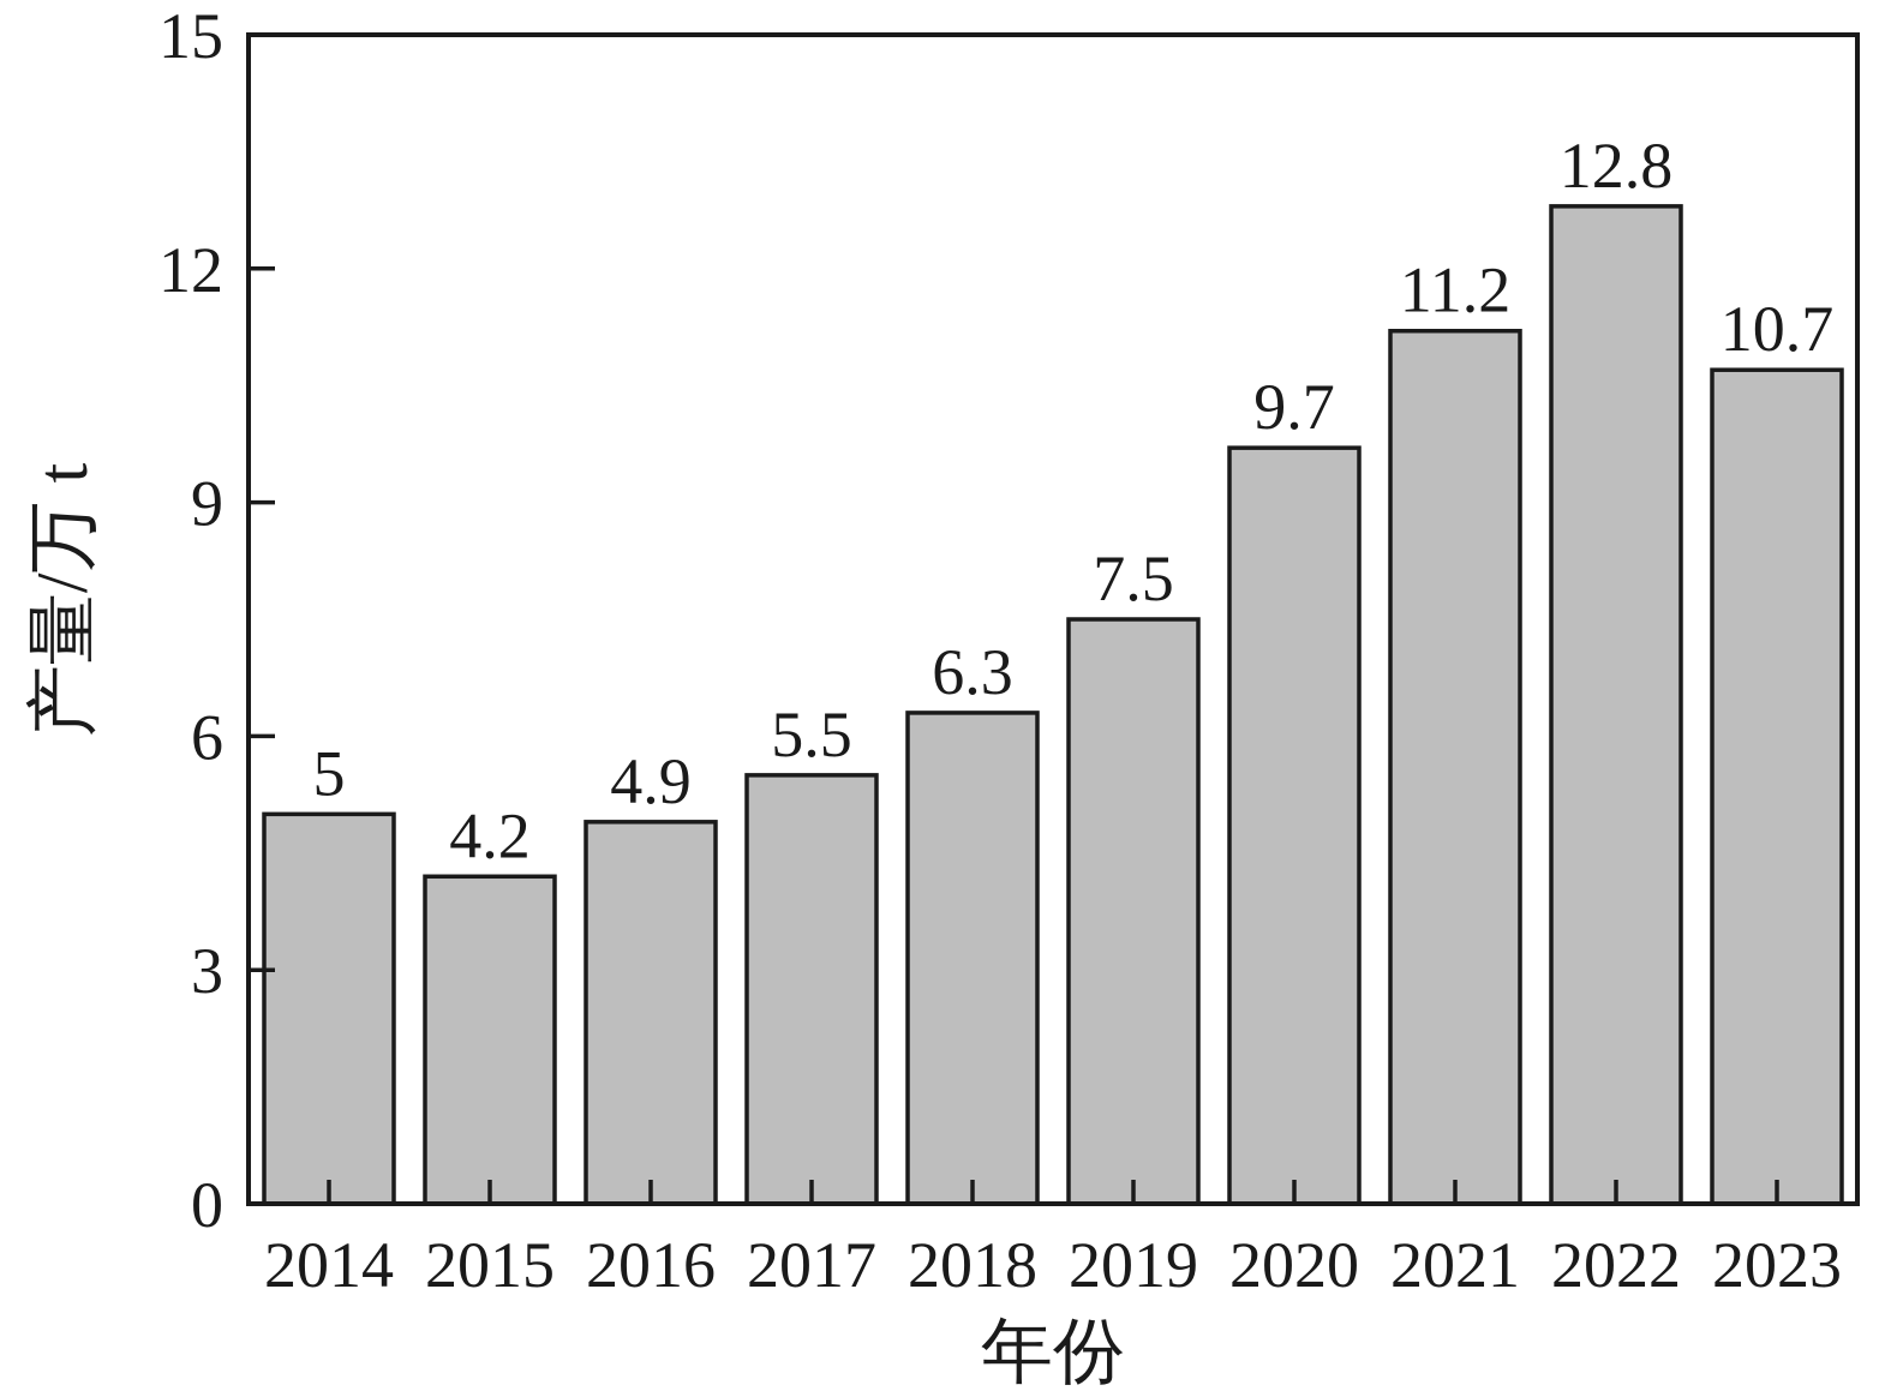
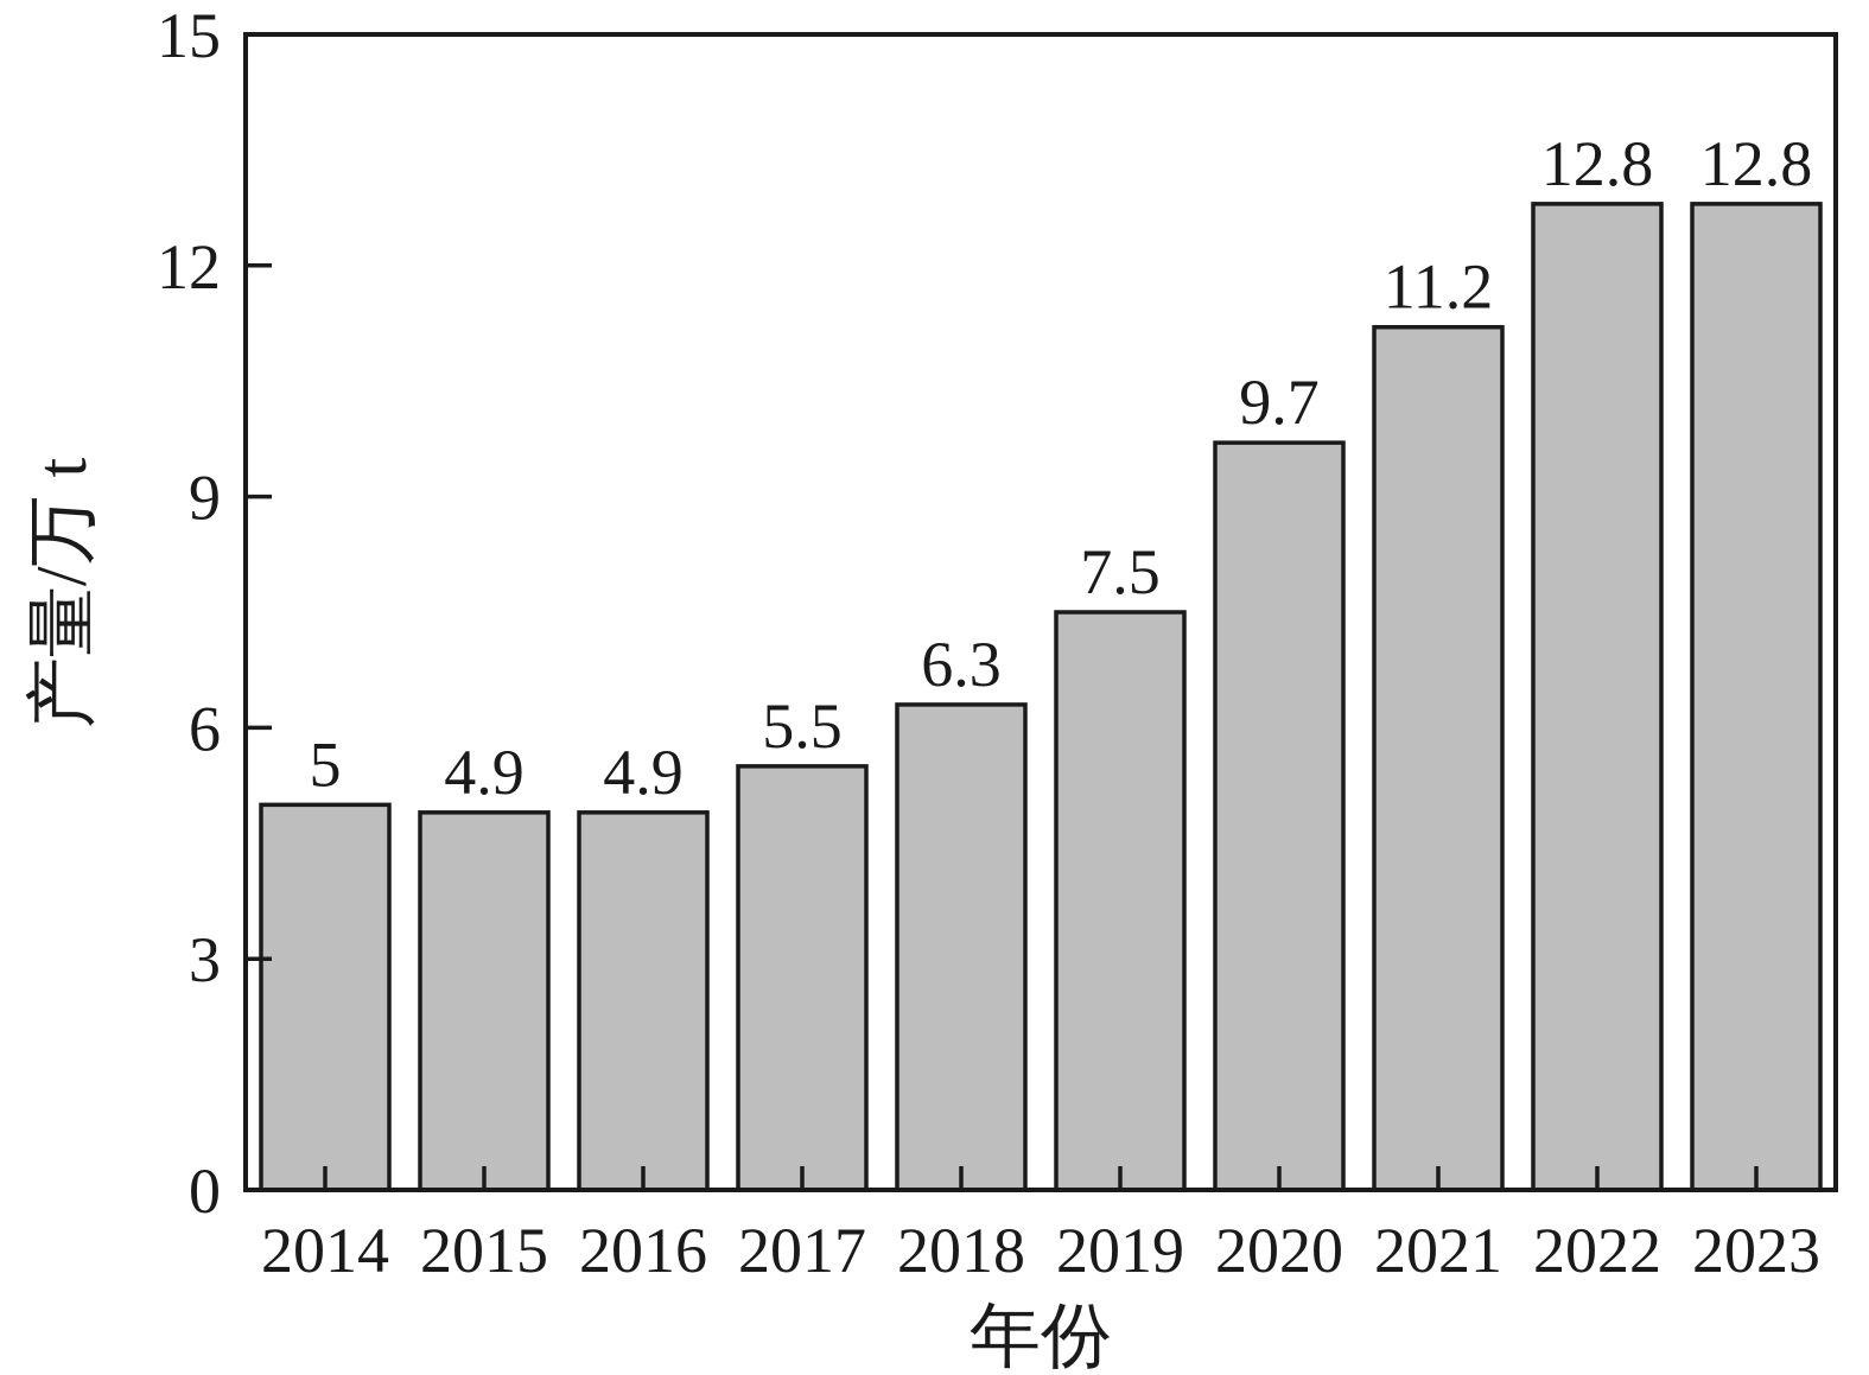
2015: 4.2 -> 4.9
2023: 10.7 -> 12.8
